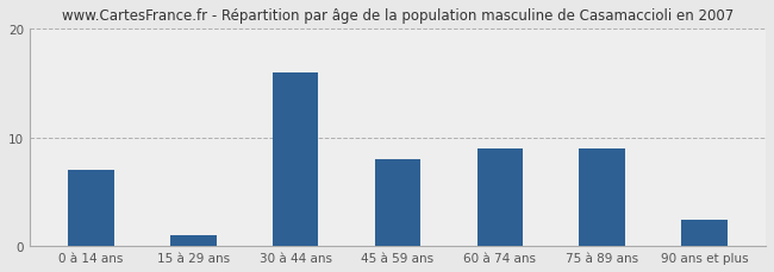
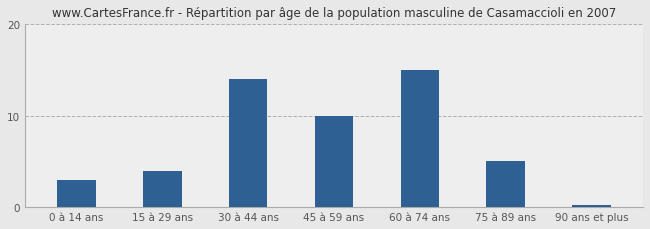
0 à 14 ans: 7.0 -> 3.0
15 à 29 ans: 1.0 -> 4.0
30 à 44 ans: 16.0 -> 14.0
45 à 59 ans: 8.0 -> 10.0
60 à 74 ans: 9.0 -> 15.0
75 à 89 ans: 9.0 -> 5.0
90 ans et plus: 2.4 -> 0.2
